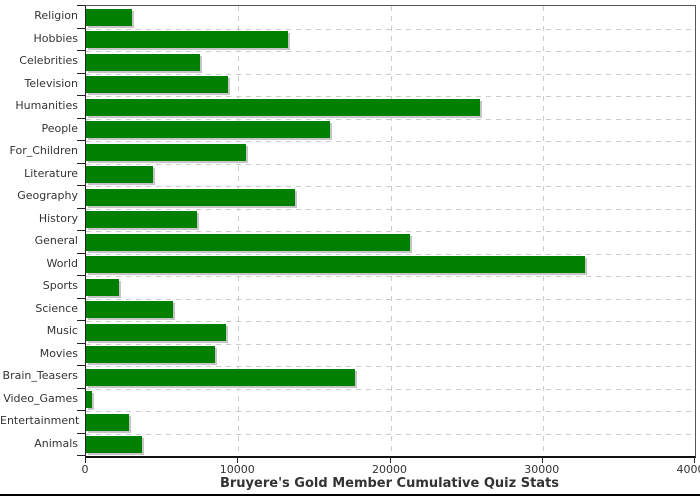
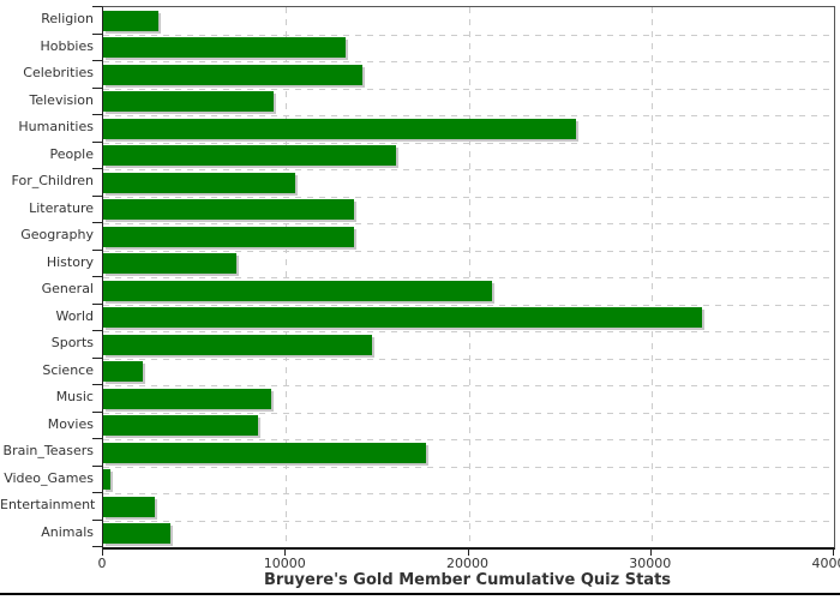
Celebrities: 7500 -> 14200
Literature: 4400 -> 13700
Sports: 2200 -> 14700
Science: 5700 -> 2200
